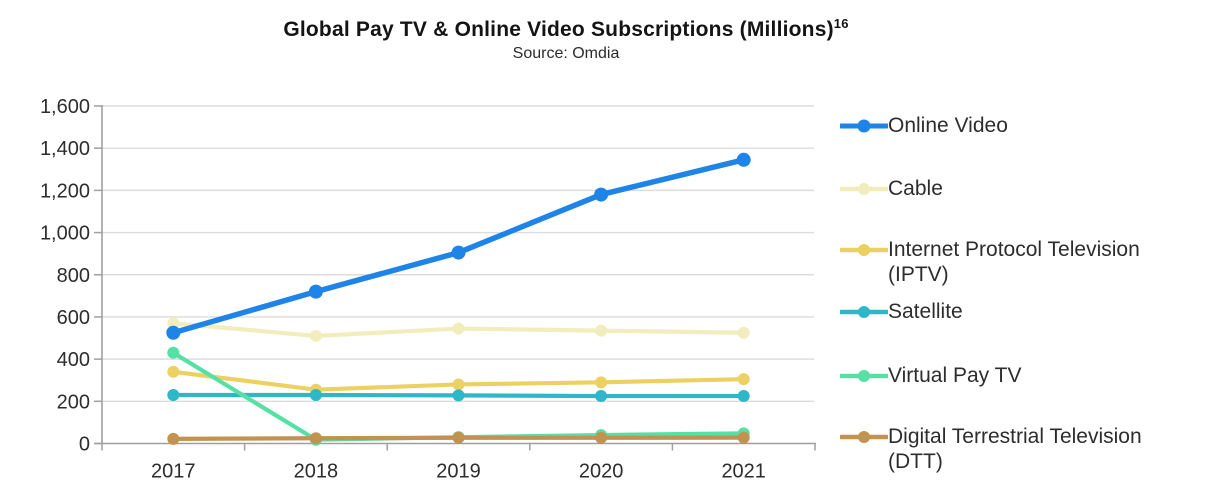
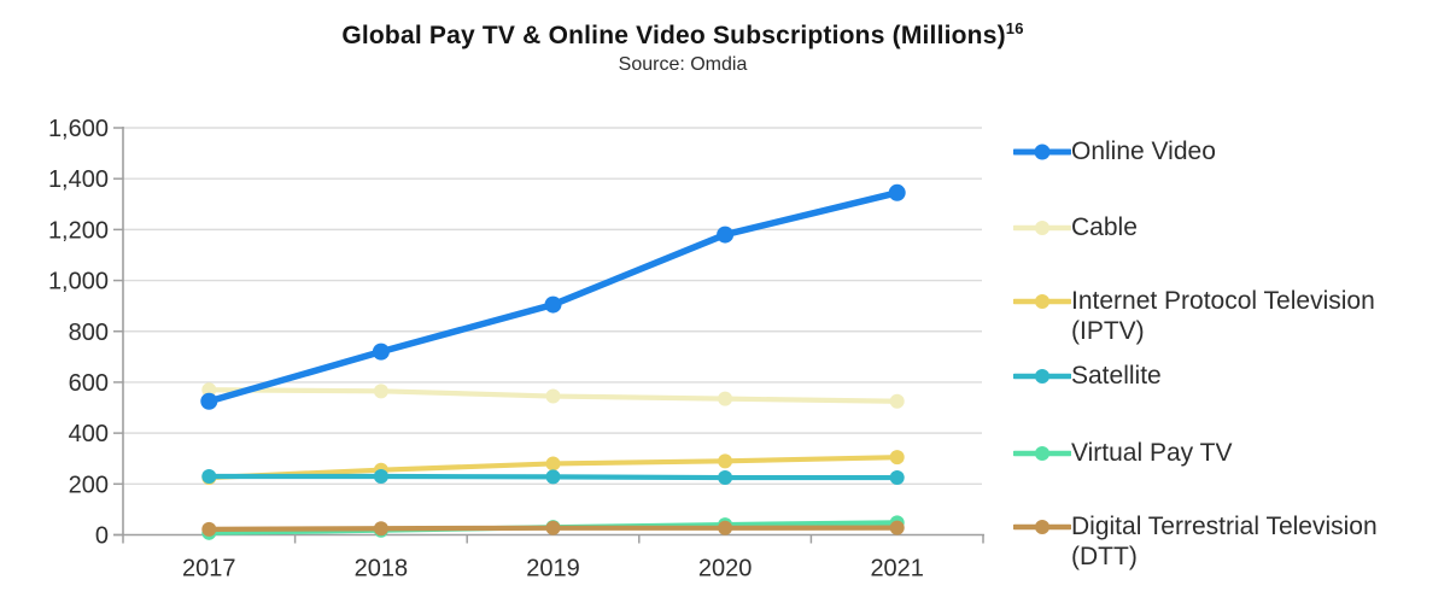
Internet Protocol Television (IPTV)/2017: 340 -> 220
Virtual Pay TV/2017: 430 -> 10
Cable/2018: 510 -> 560
